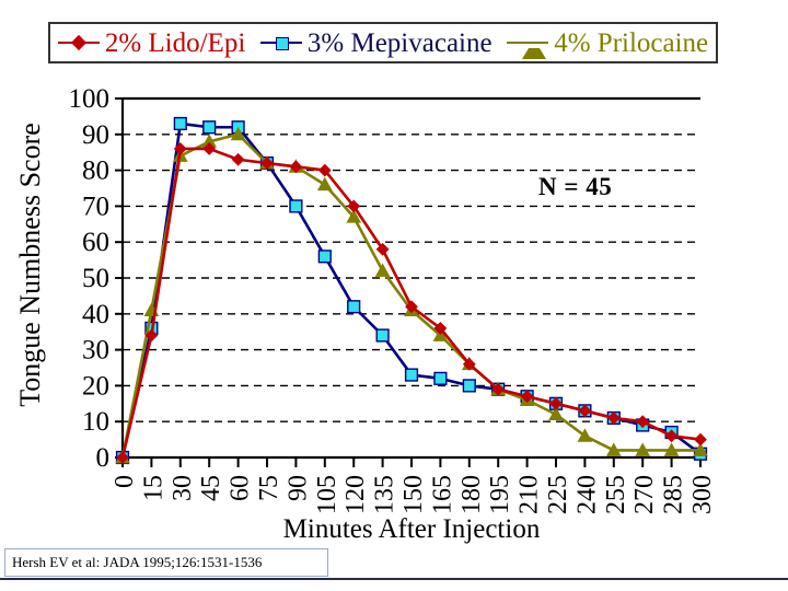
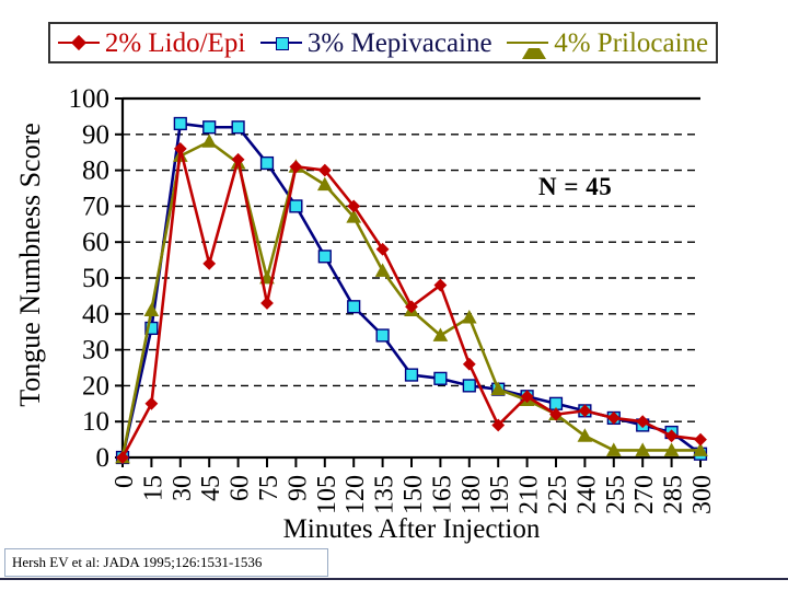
2% Lido/Epi/15: 34 -> 15
2% Lido/Epi/45: 86 -> 54
4% Prilocaine/60: 90 -> 82
2% Lido/Epi/75: 82 -> 43
4% Prilocaine/75: 82 -> 50
2% Lido/Epi/165: 36 -> 48
4% Prilocaine/180: 26 -> 39
2% Lido/Epi/195: 19 -> 9
2% Lido/Epi/225: 15 -> 12
